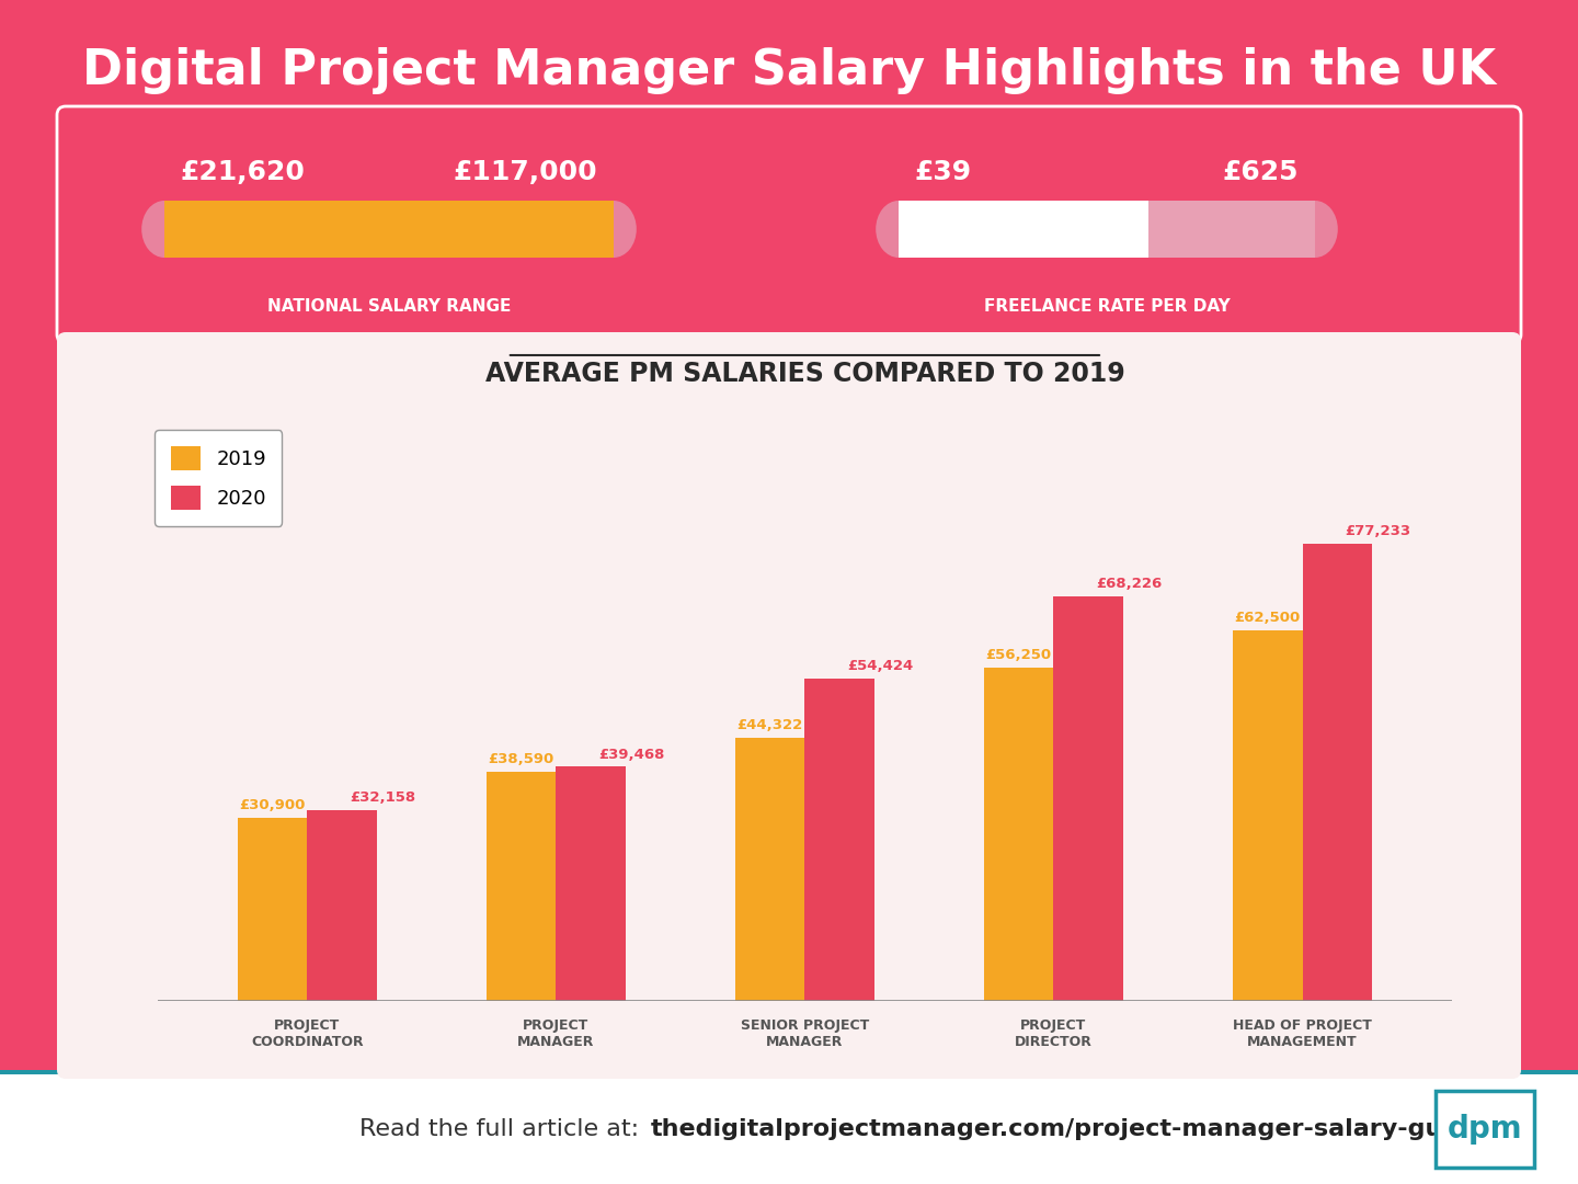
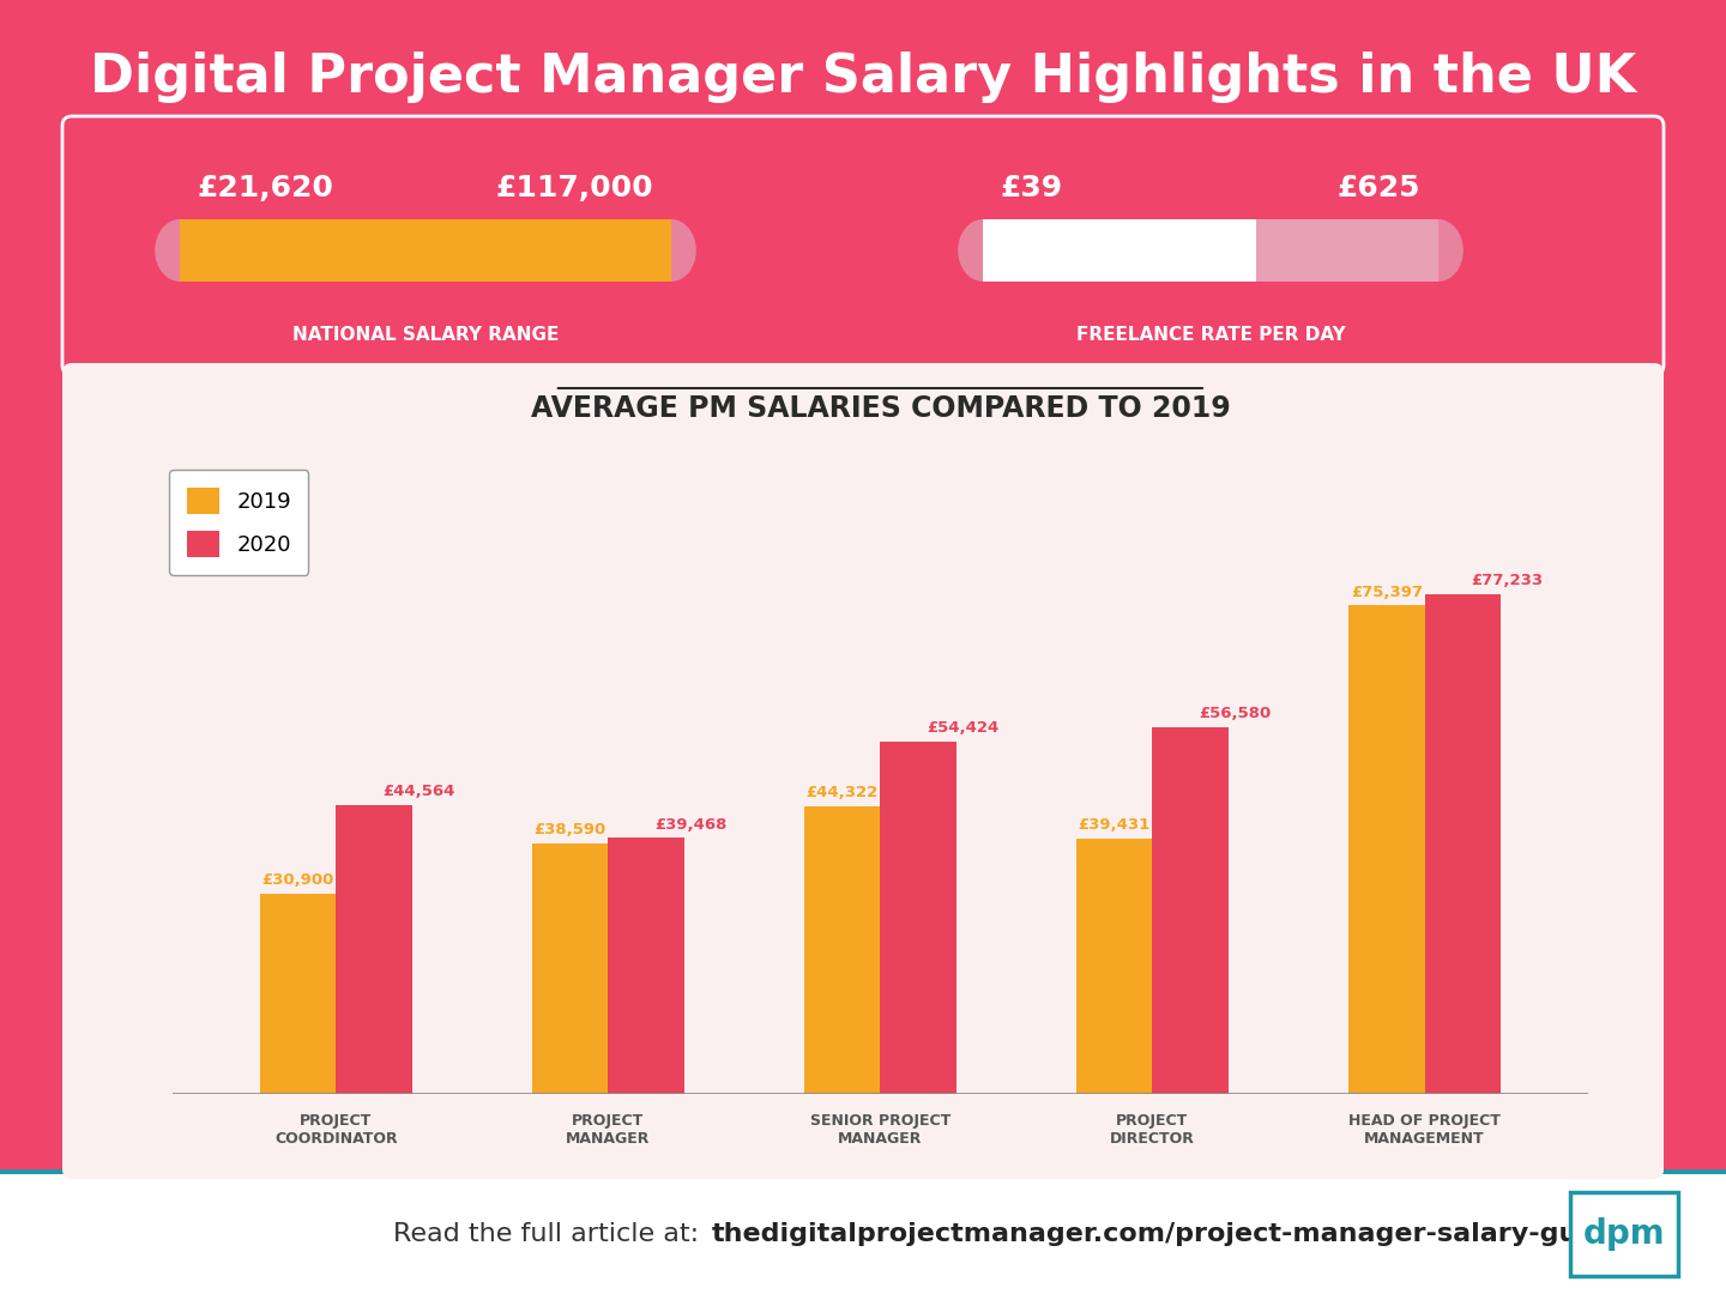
2020/PROJECT COORDINATOR: £32,158 -> £44,564
2019/PROJECT DIRECTOR: £56,250 -> £39,431
2020/PROJECT DIRECTOR: £68,226 -> £56,580
2019/HEAD OF PROJECT MANAGEMENT: £62,500 -> £75,397
